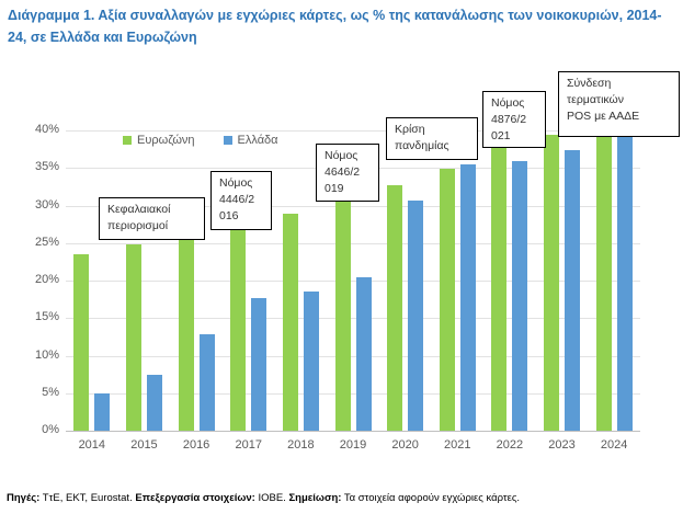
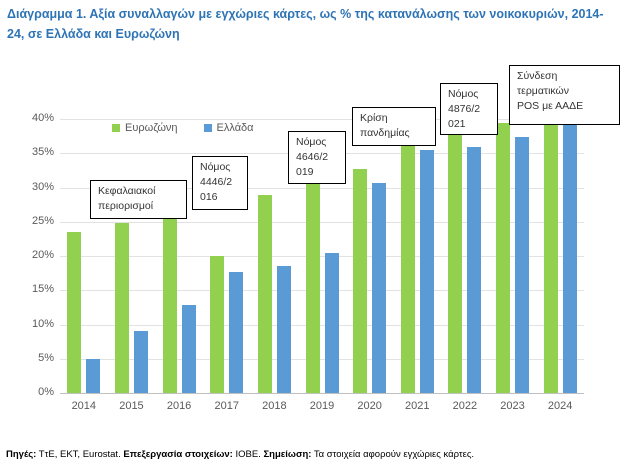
Ελλάδα/2015: 8% -> 9%
Ευρωζώνη/2017: 27% -> 20%
Ευρωζώνη/2021: 35% -> 38%
